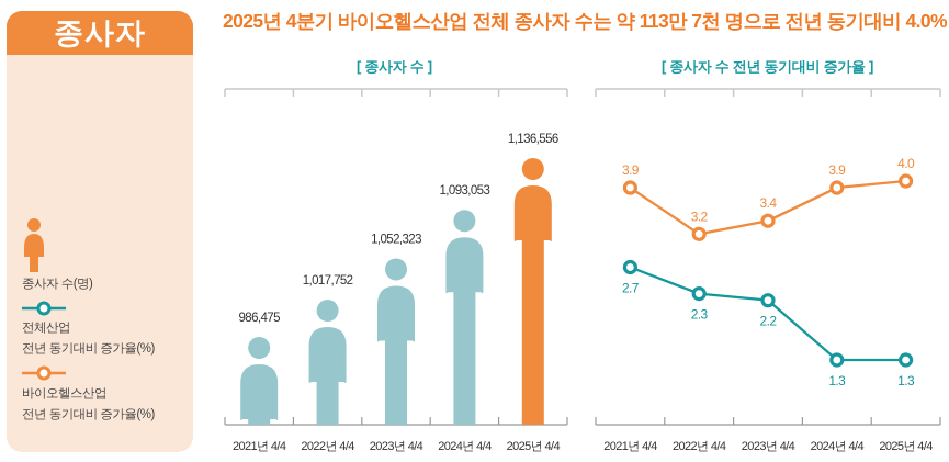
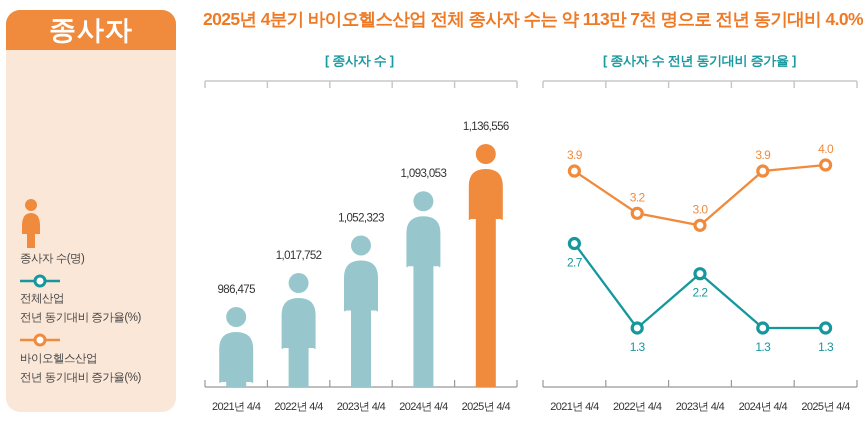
[ 종사자 수 전년 동기대비 증가율 ]/전체산업 전년 동기대비 증가율(%)/2022년 4/4: 2.3 -> 1.3
[ 종사자 수 전년 동기대비 증가율 ]/바이오헬스산업 전년 동기대비 증가율(%)/2023년 4/4: 3.4 -> 3.0
